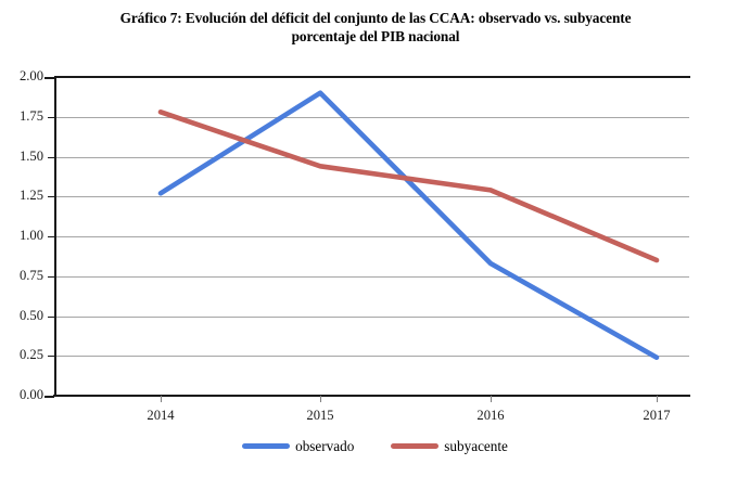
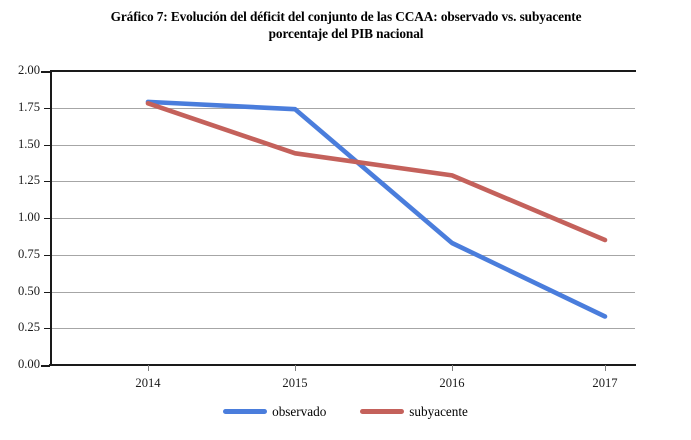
observado/2014: 1.27 -> 1.79
observado/2015: 1.90 -> 1.74
observado/2017: 0.24 -> 0.33
